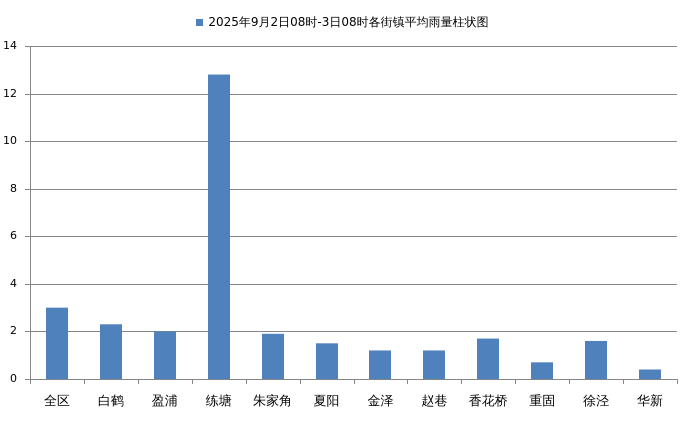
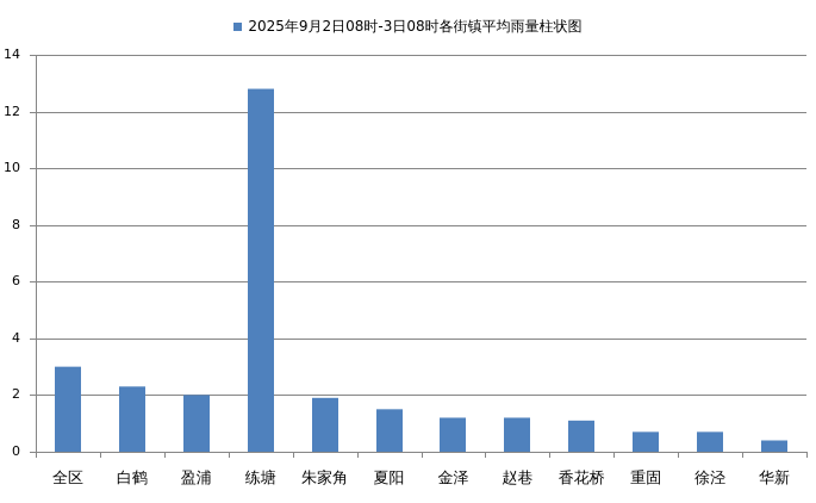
香花桥: 1.7 -> 1.1
徐泾: 1.6 -> 0.7
